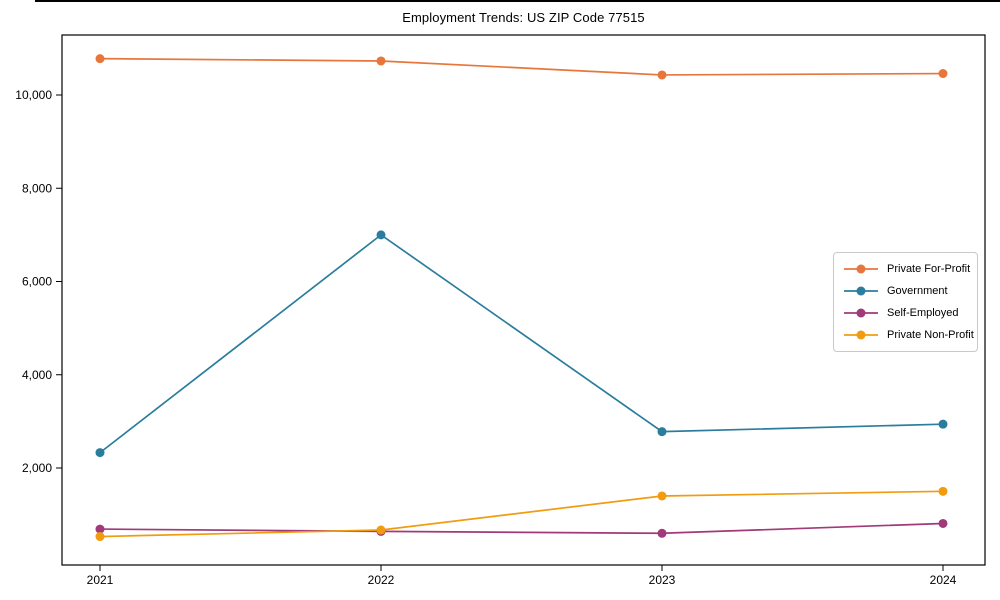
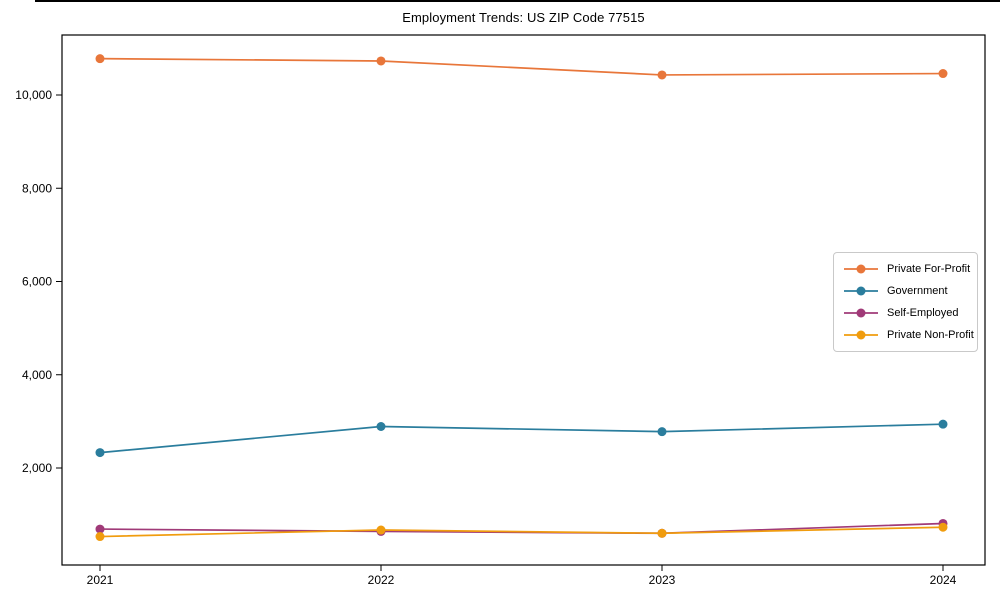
Government/2022: 7000 -> 2900
Private Non-Profit/2023: 1400 -> 600
Private Non-Profit/2024: 1500 -> 700
